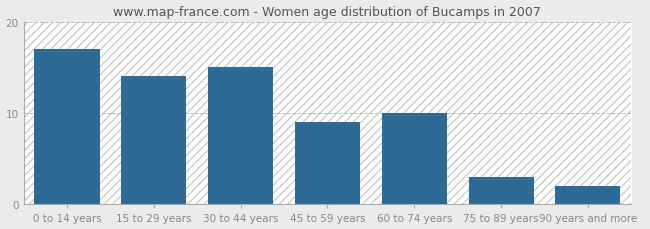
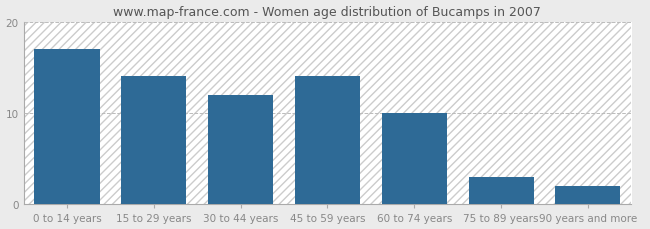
30 to 44 years: 15 -> 12
45 to 59 years: 9 -> 14
